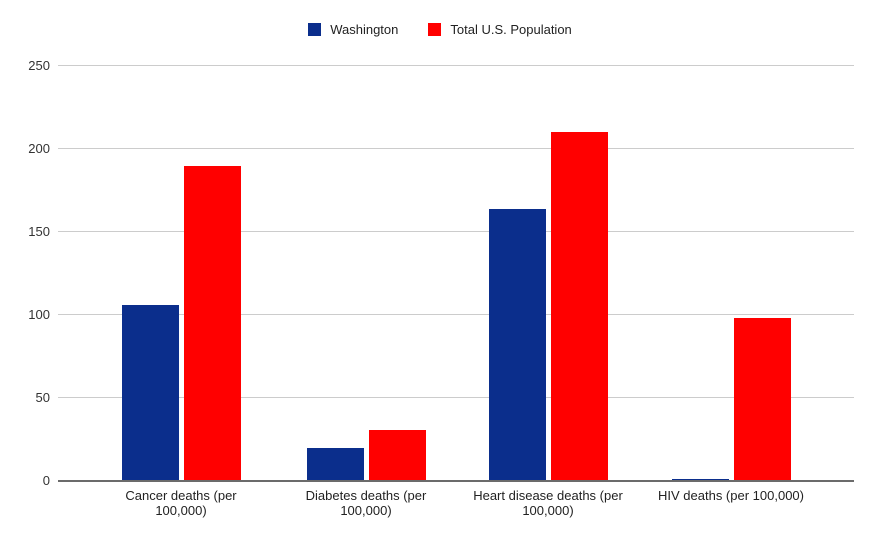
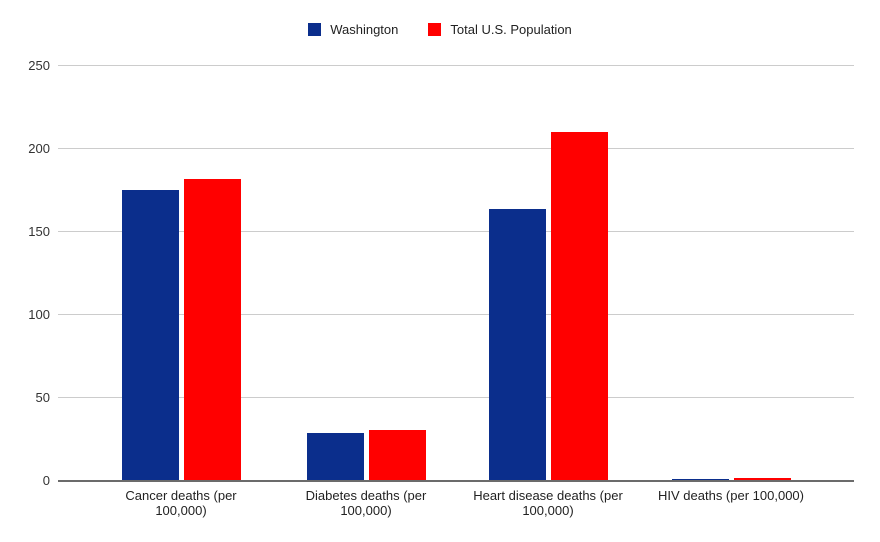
Washington/Cancer deaths (per 100,000): 106 -> 175
Total U.S. Population/Cancer deaths (per 100,000): 190 -> 182
Washington/Diabetes deaths (per 100,000): 20 -> 29
Total U.S. Population/HIV deaths (per 100,000): 98 -> 2
